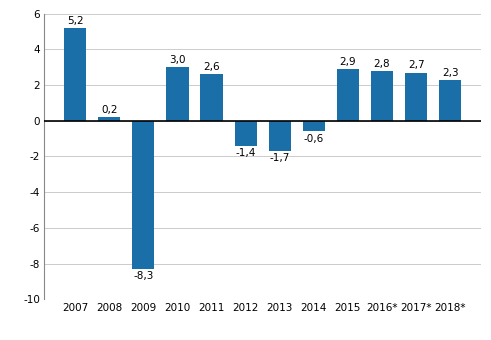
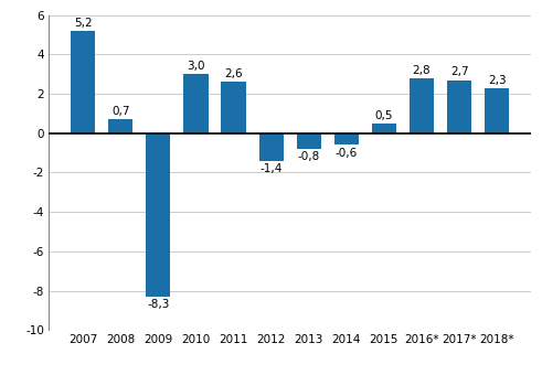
2008: 0,2 -> 0,7
2013: -1,7 -> -0,8
2015: 2,9 -> 0,5
